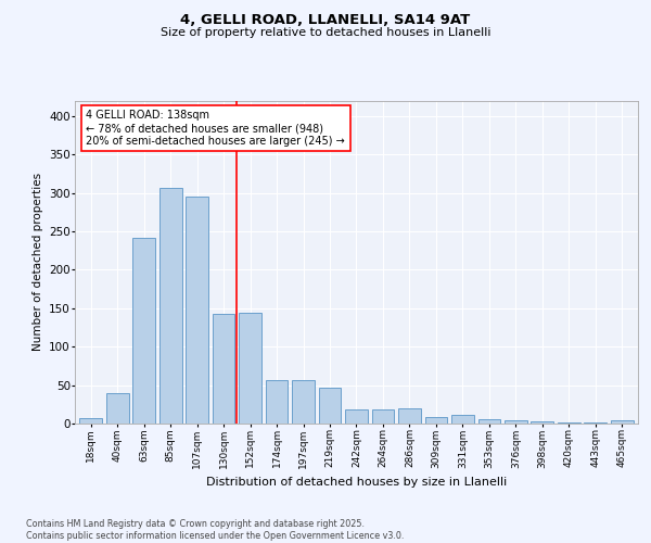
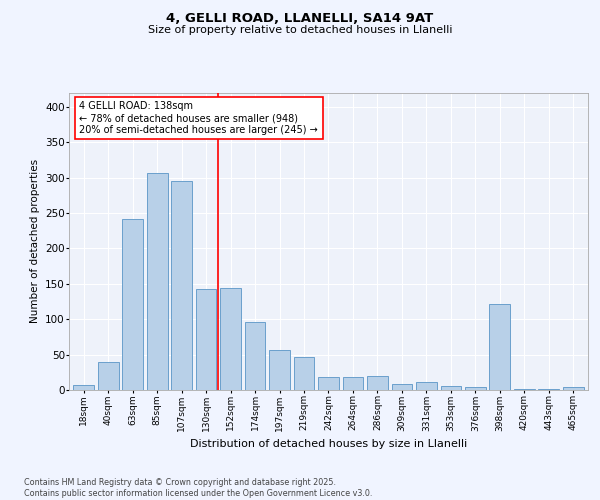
174sqm: 57 -> 96
398sqm: 3 -> 122
